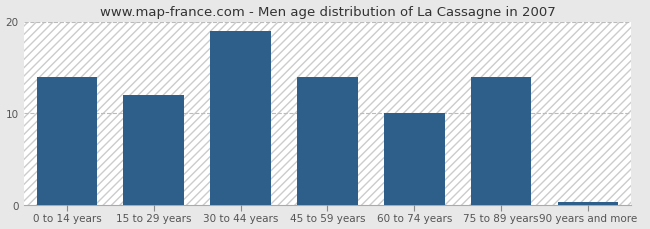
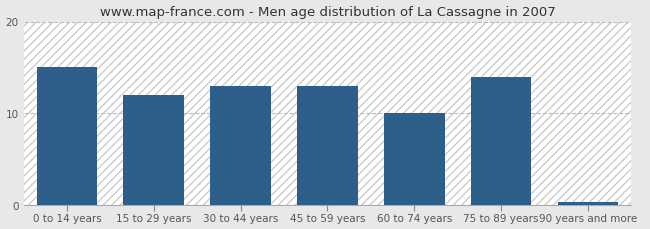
0 to 14 years: 14.0 -> 15.0
30 to 44 years: 19.0 -> 13.0
45 to 59 years: 14.0 -> 13.0
